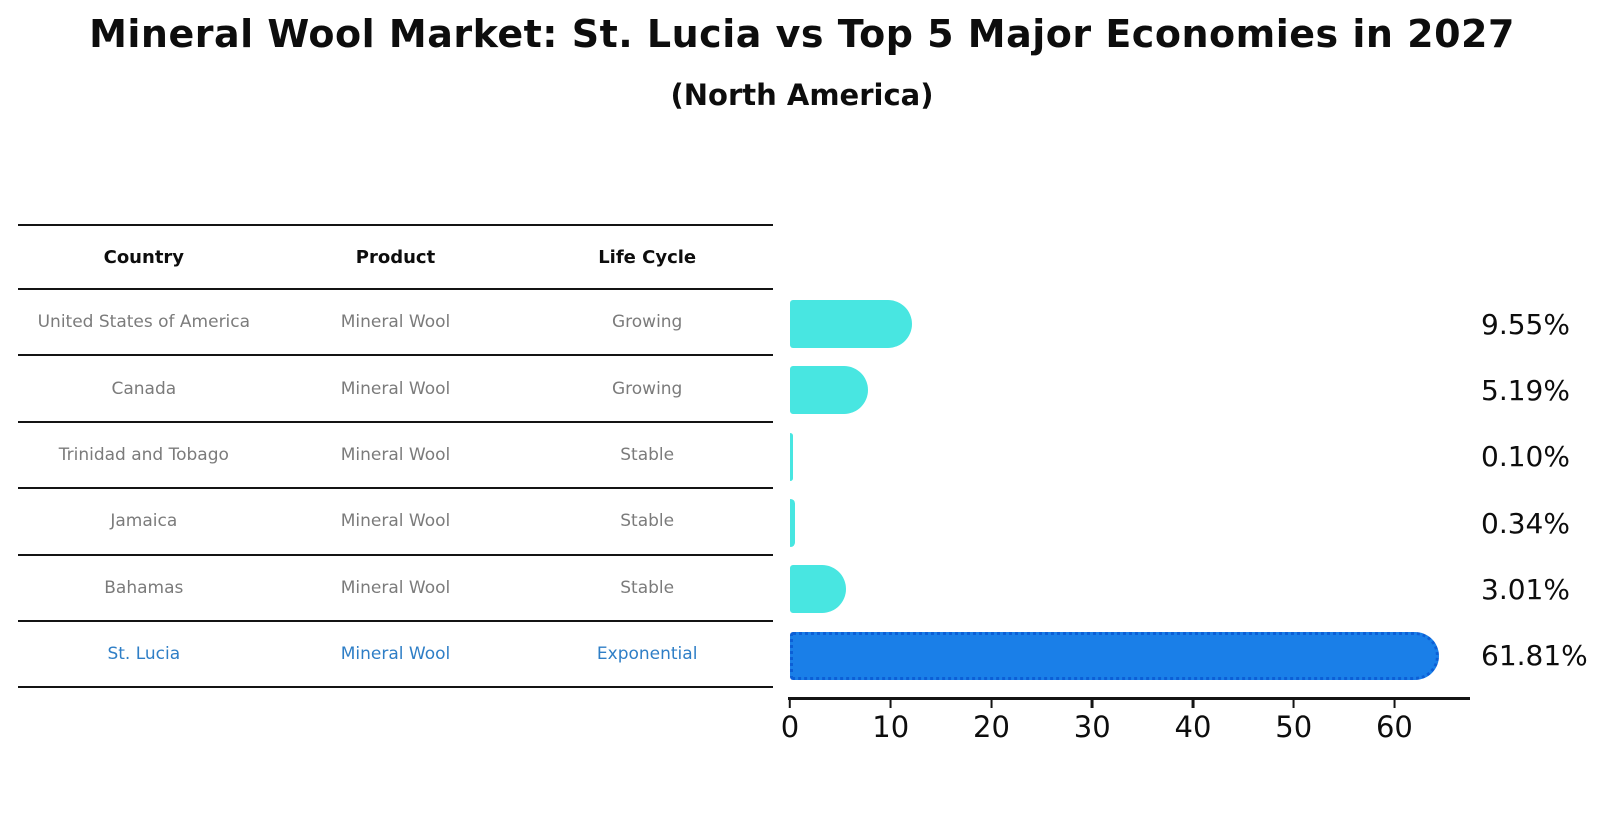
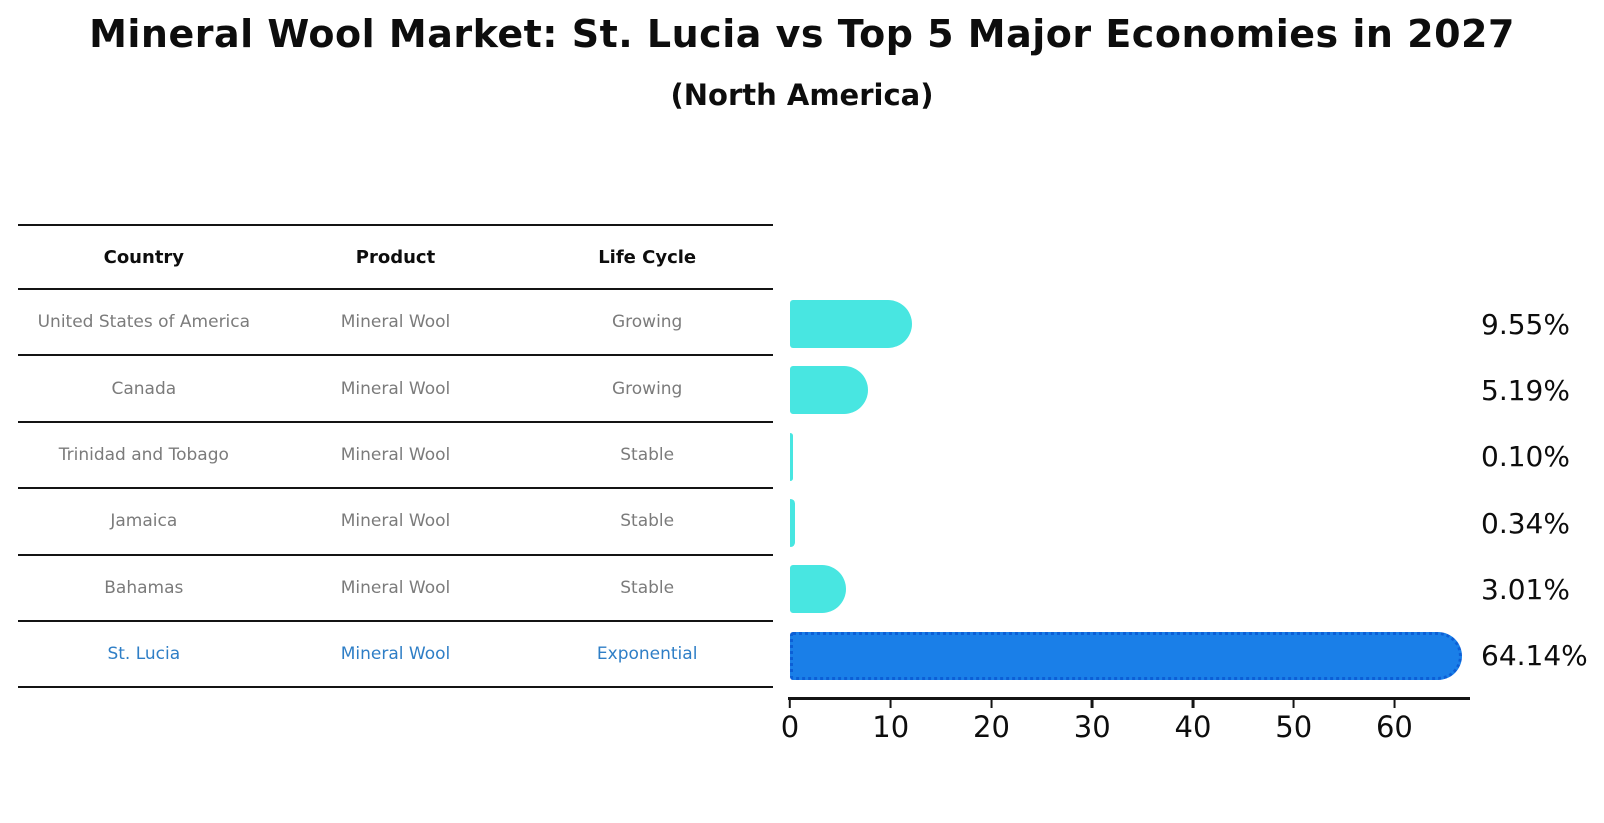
St. Lucia: 61.81% -> 64.14%
